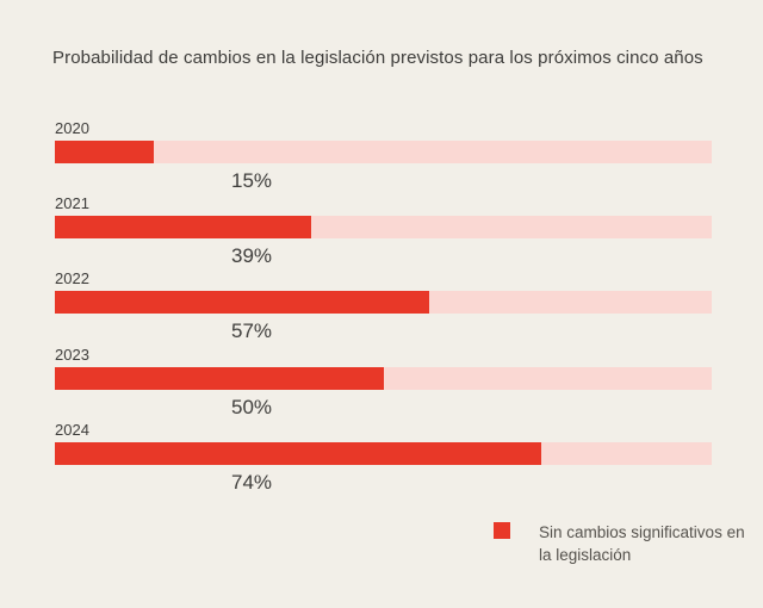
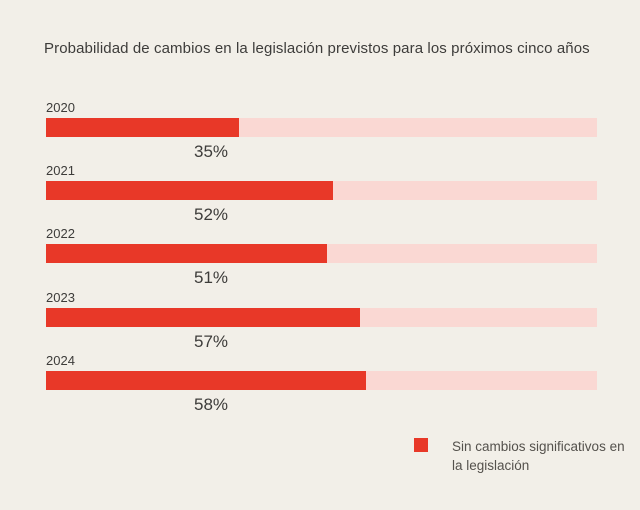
2020: 15% -> 35%
2021: 39% -> 52%
2022: 57% -> 51%
2023: 50% -> 57%
2024: 74% -> 58%
